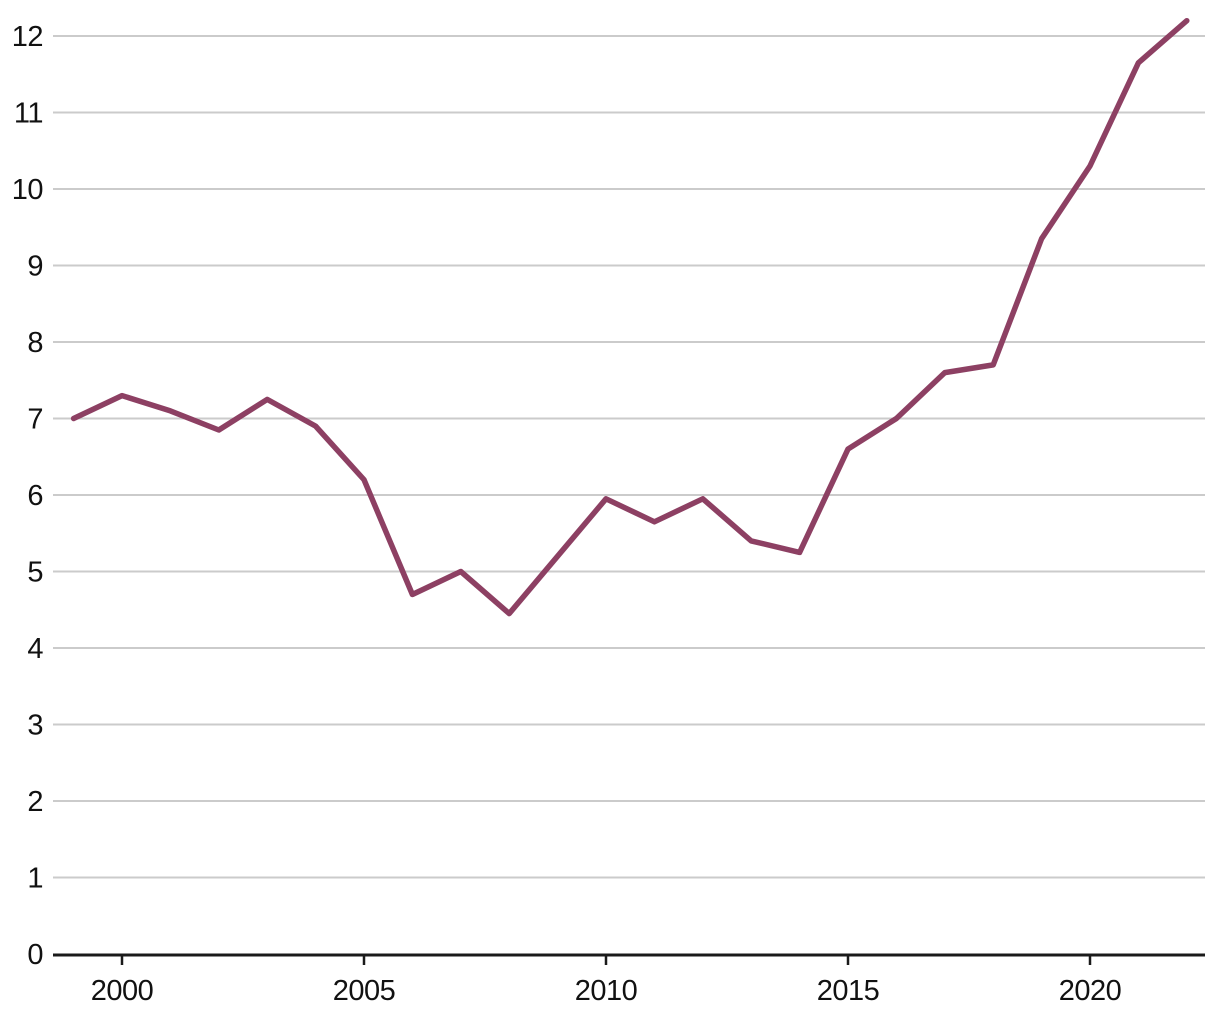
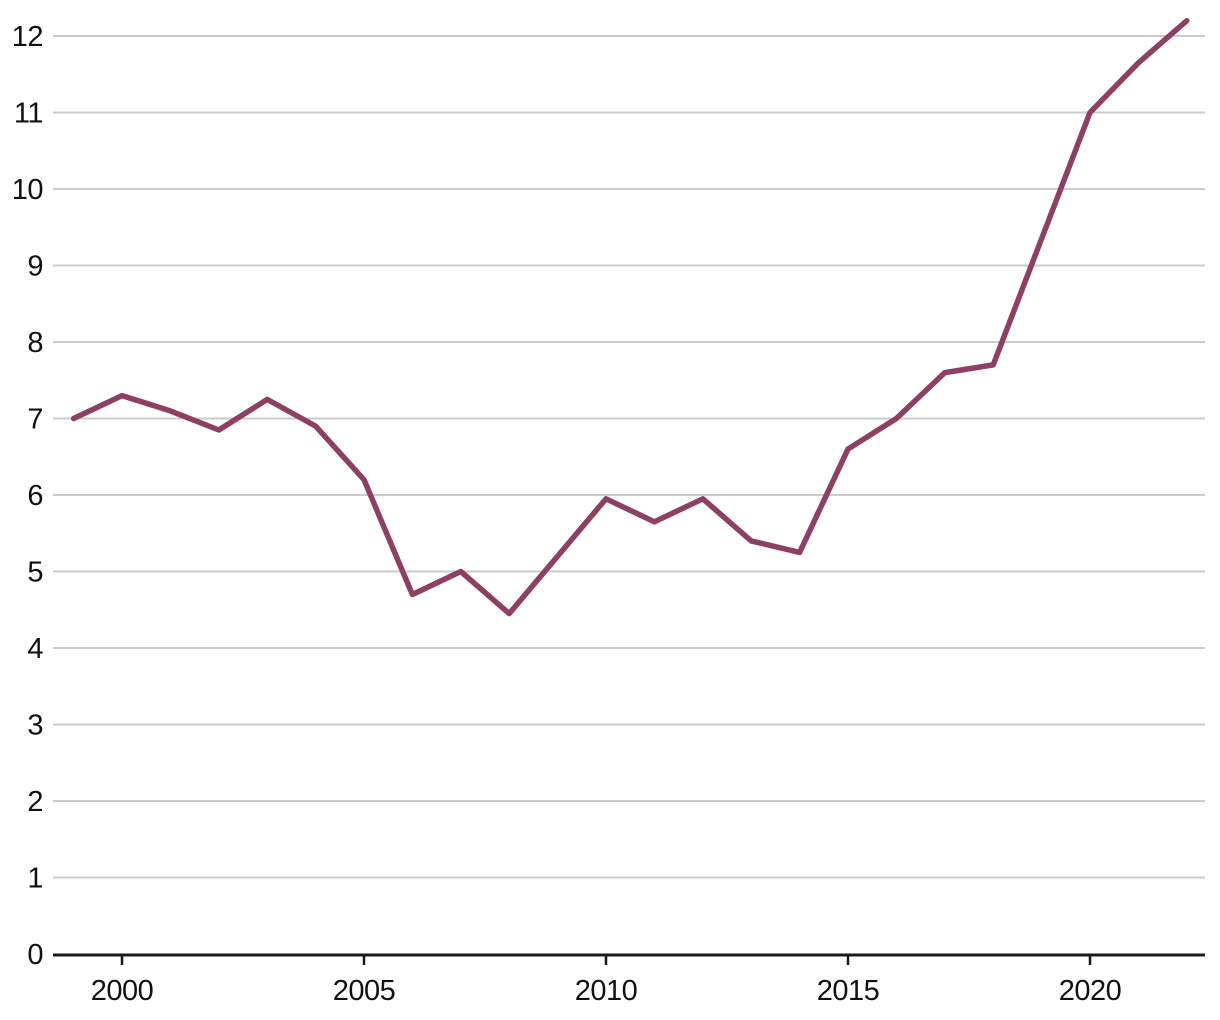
2020: 10.3 -> 11.0
